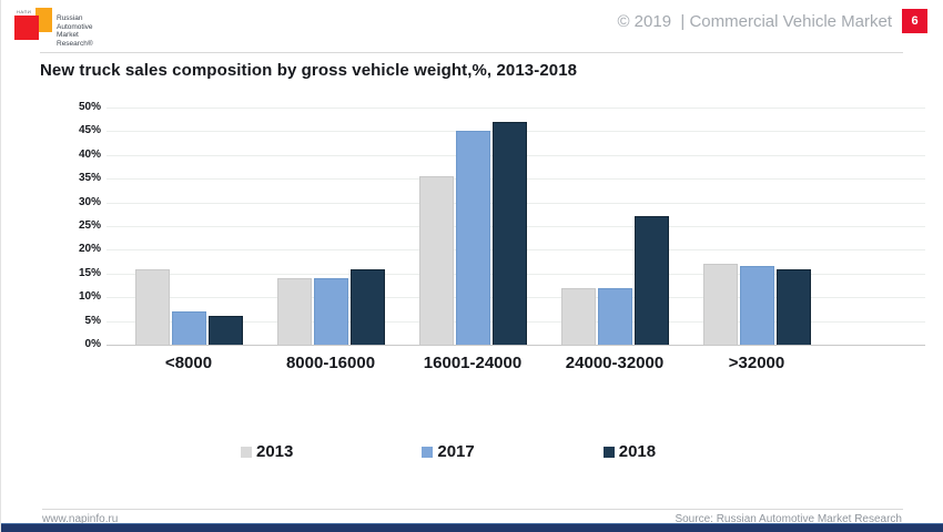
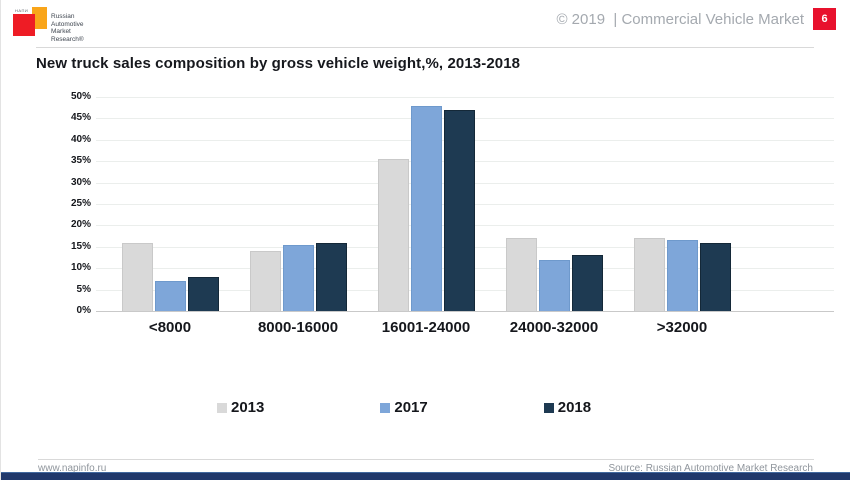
2018/<8000: 6% -> 8%
2017/8000-16000: 14% -> 16%
2017/16001-24000: 45% -> 48%
2013/24000-32000: 12% -> 17%
2018/24000-32000: 27% -> 13%
